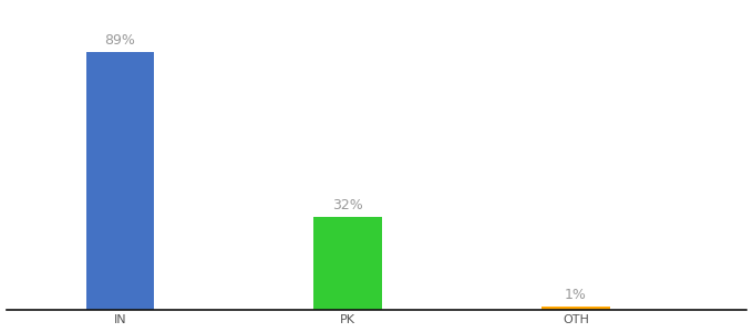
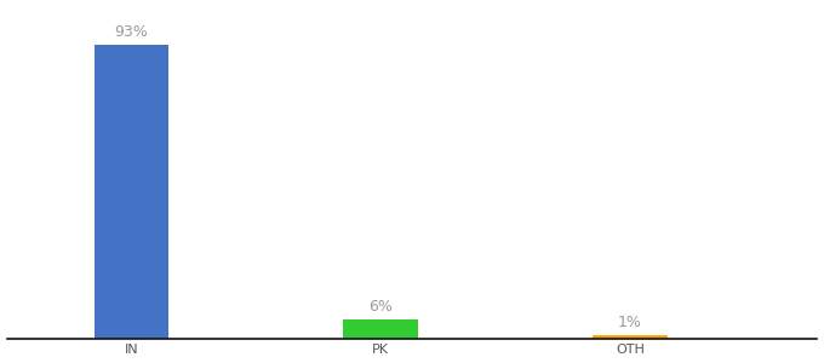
IN: 89% -> 93%
PK: 32% -> 6%
